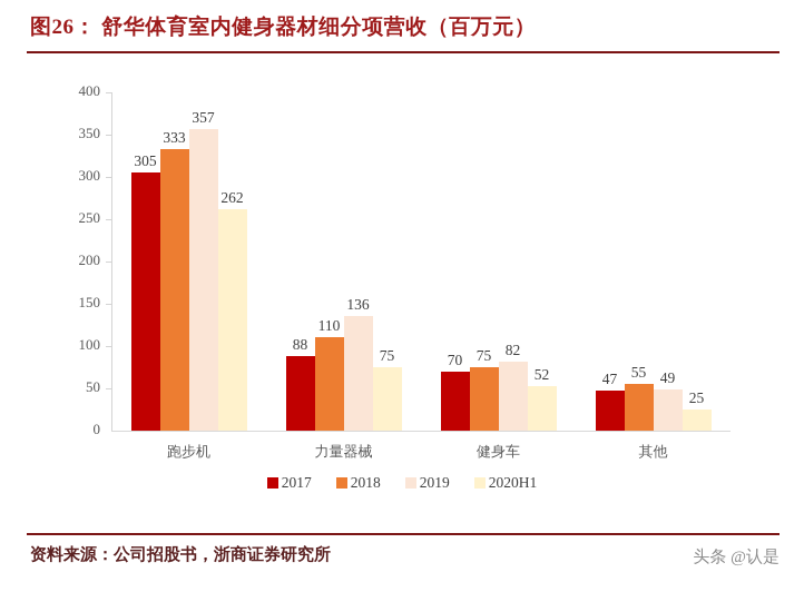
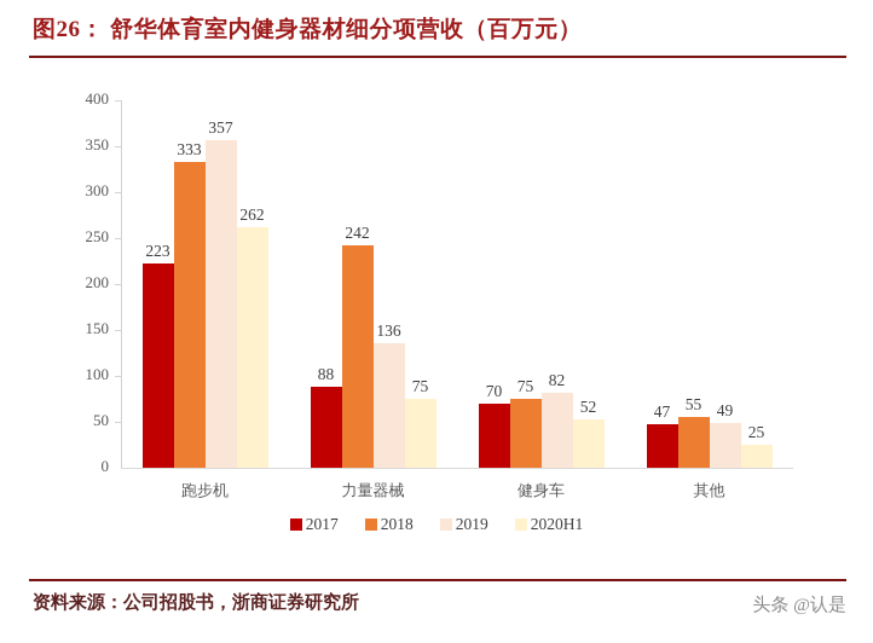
2017/跑步机: 305 -> 223
2018/力量器械: 110 -> 242
